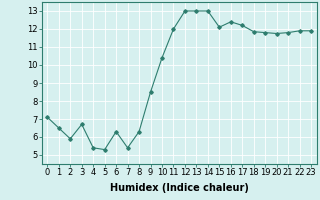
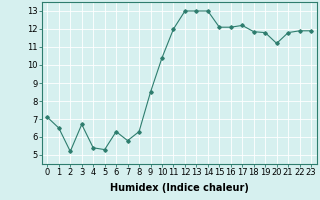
2: 5.9 -> 5.2
7: 5.4 -> 5.8
16: 12.4 -> 12.1
20: 11.8 -> 11.2
